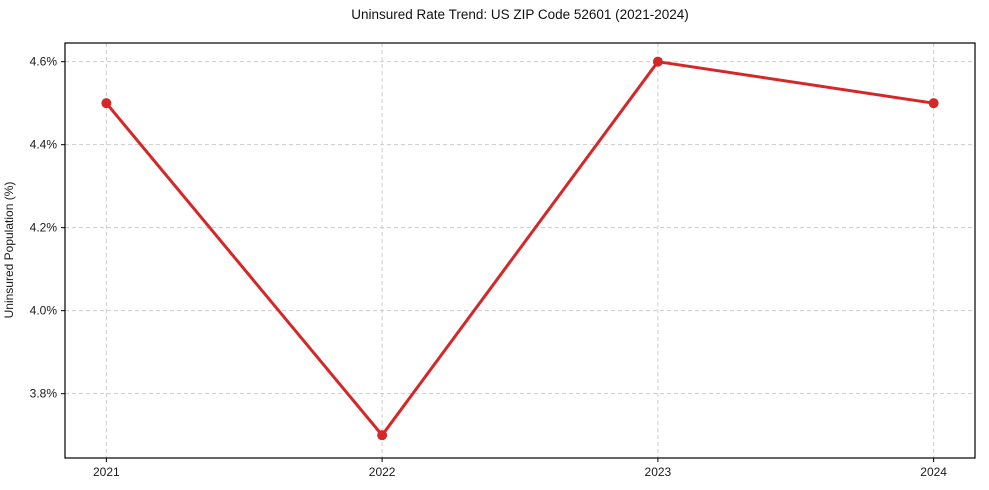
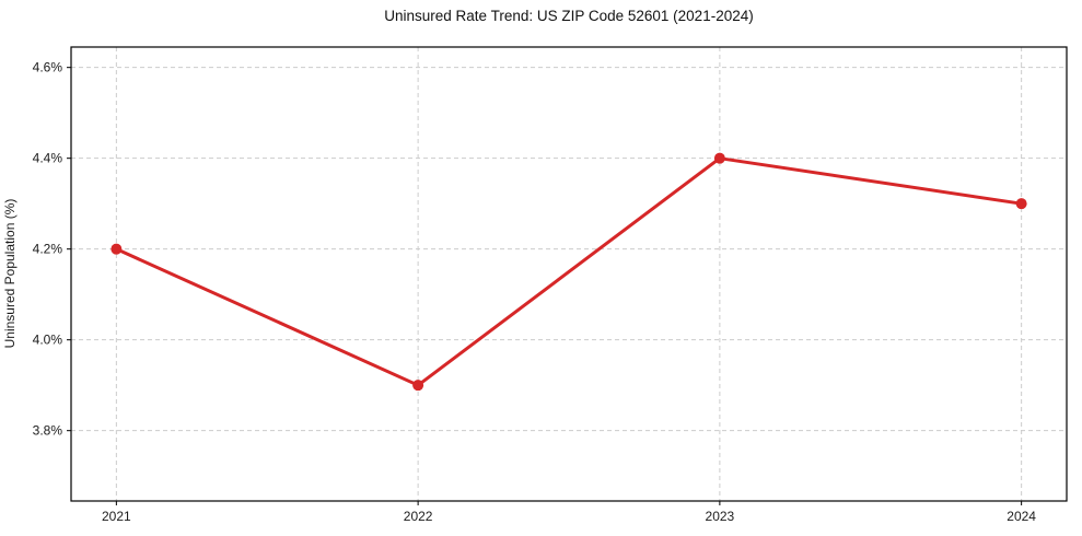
2021: 4.5% -> 4.2%
2022: 3.7% -> 3.9%
2023: 4.6% -> 4.4%
2024: 4.5% -> 4.3%
